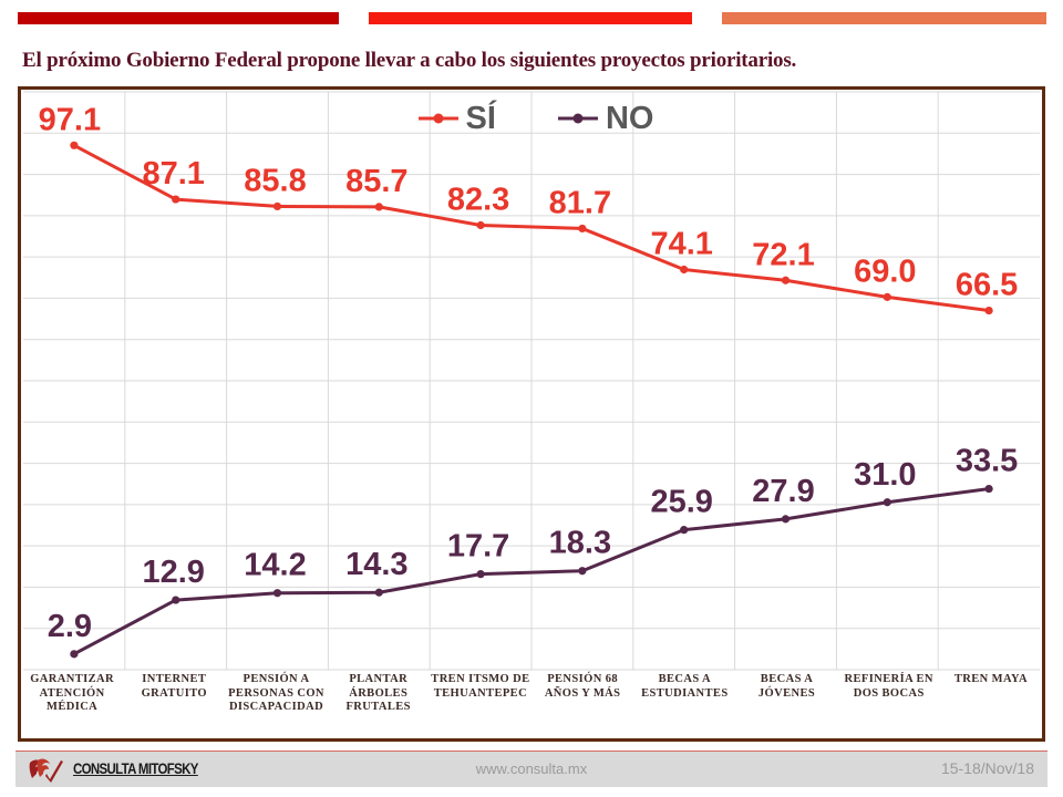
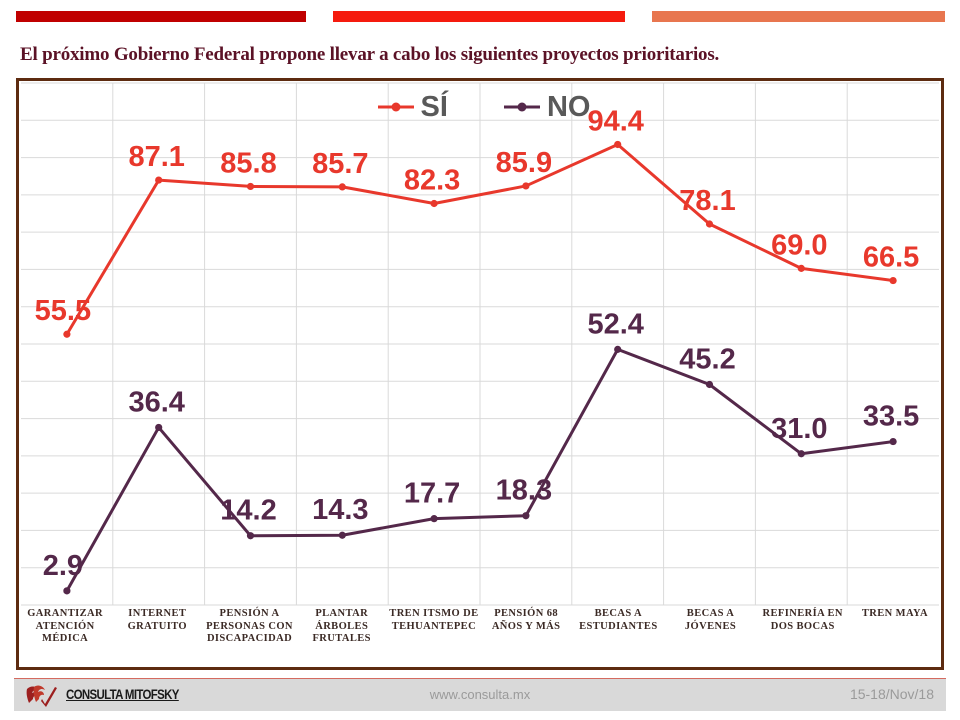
SÍ/GARANTIZAR ATENCIÓN MÉDICA: 97.1 -> 55.5
NO/INTERNET GRATUITO: 12.9 -> 36.4
SÍ/PENSIÓN 68 AÑOS Y MÁS: 81.7 -> 85.9
SÍ/BECAS A ESTUDIANTES: 74.1 -> 94.4
NO/BECAS A ESTUDIANTES: 25.9 -> 52.4
SÍ/BECAS A JÓVENES: 72.1 -> 78.1
NO/BECAS A JÓVENES: 27.9 -> 45.2
